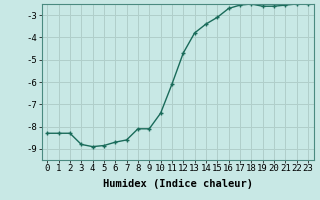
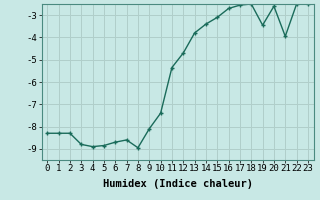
8: -8.10 -> -8.95
11: -6.10 -> -5.35
19: -2.60 -> -3.45
21: -2.55 -> -3.95
